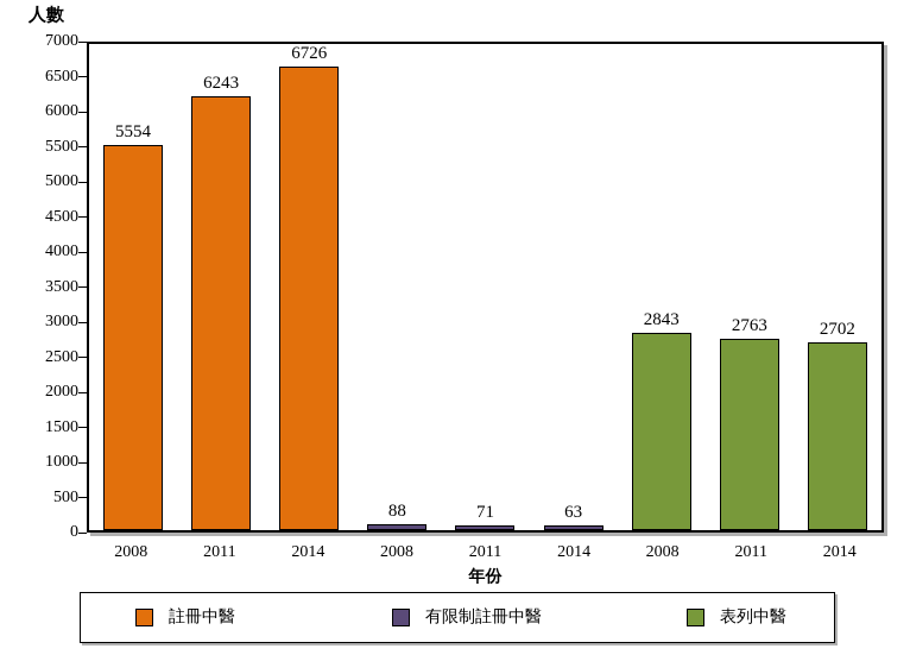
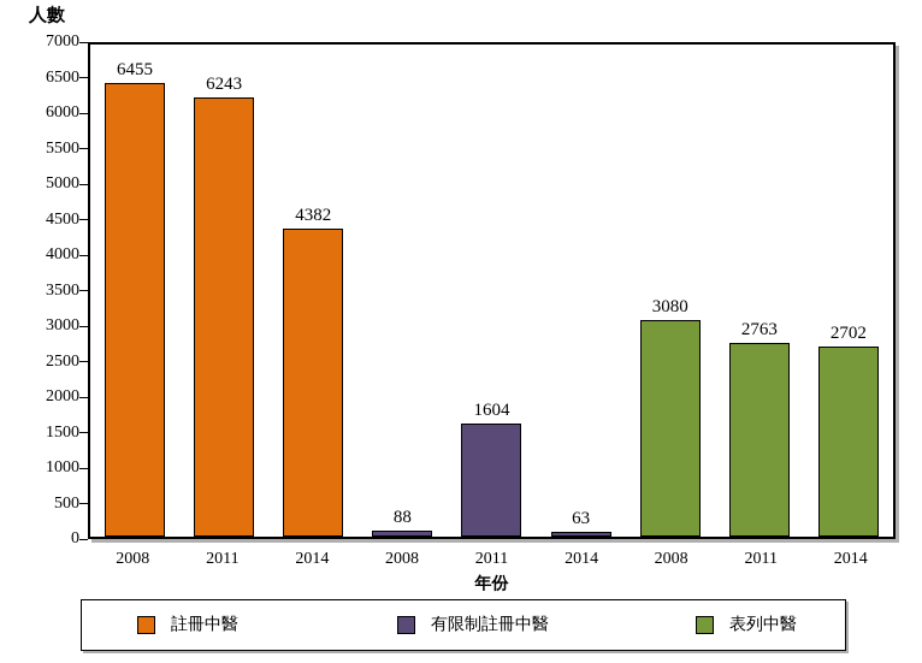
註冊中醫/2008: 5554 -> 6455
表列中醫/2008: 2843 -> 3080
有限制註冊中醫/2011: 71 -> 1604
註冊中醫/2014: 6726 -> 4382
